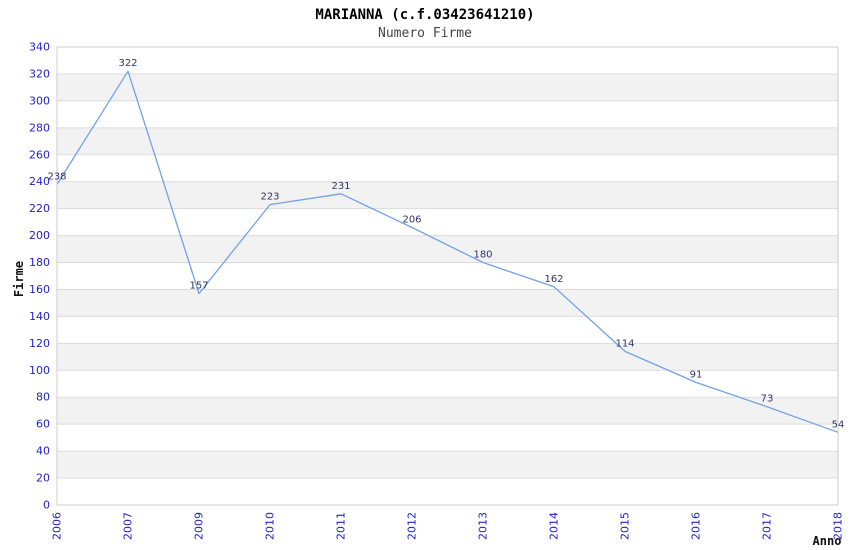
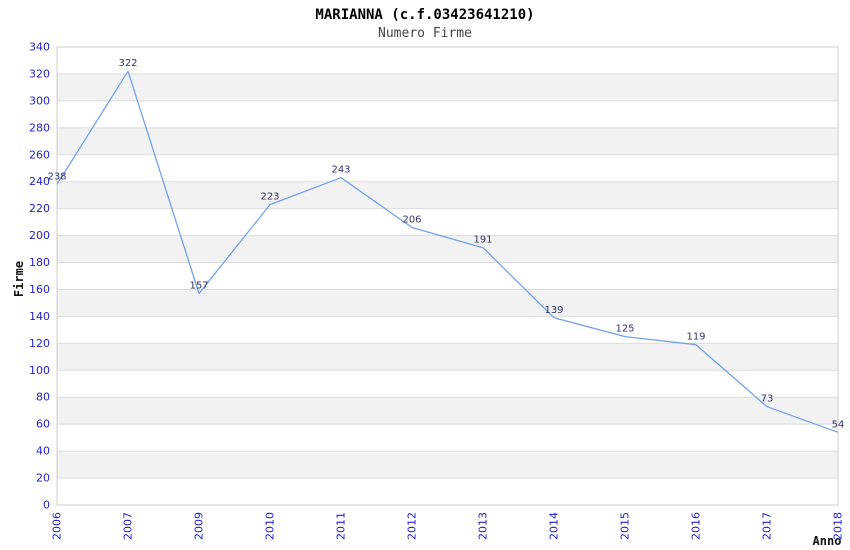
2011: 231 -> 243
2013: 180 -> 191
2014: 162 -> 139
2015: 114 -> 125
2016: 91 -> 119
